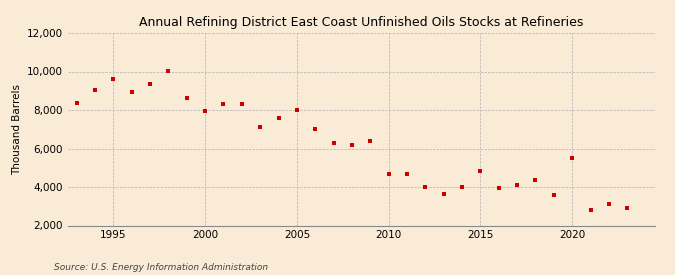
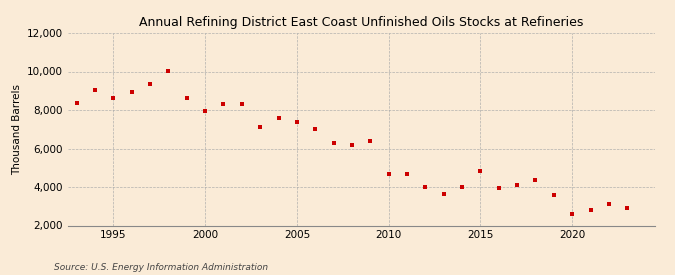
1995: 9,600 -> 8,600
2005: 8,000 -> 7,400
2020: 5,500 -> 2,600
